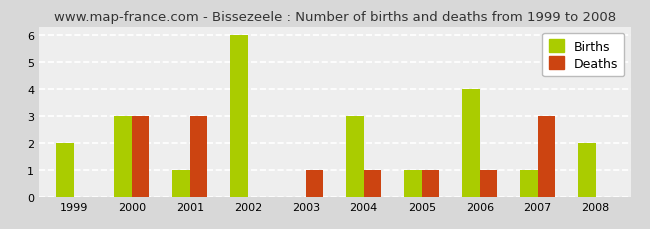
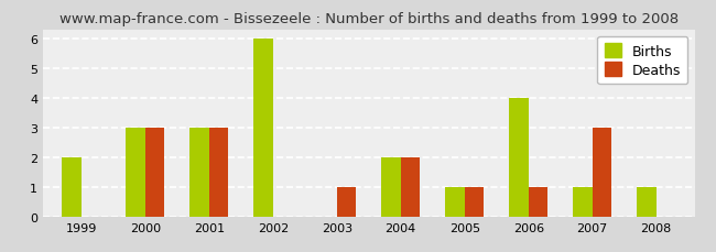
Births/2001: 1 -> 3
Births/2004: 3 -> 2
Deaths/2004: 1 -> 2
Births/2008: 2 -> 1
